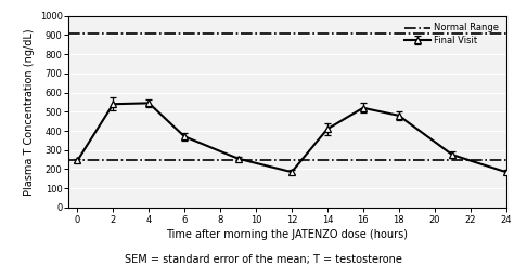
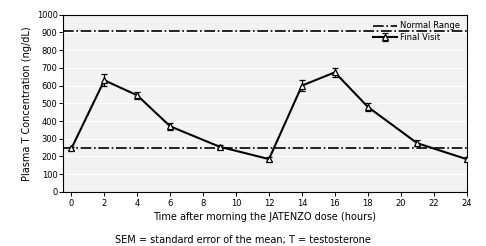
2: 540 -> 630
14: 410 -> 600
16: 520 -> 680
